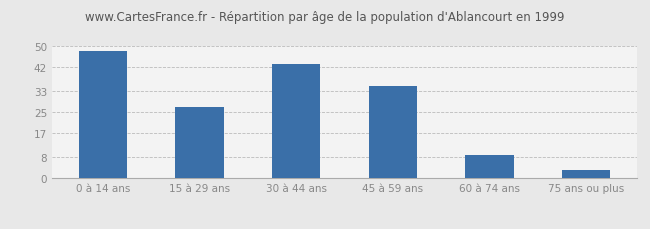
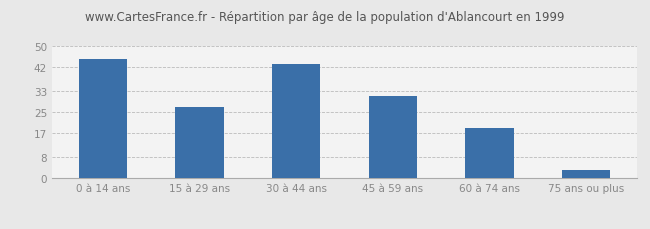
0 à 14 ans: 48 -> 45
45 à 59 ans: 35 -> 31
60 à 74 ans: 9 -> 19
